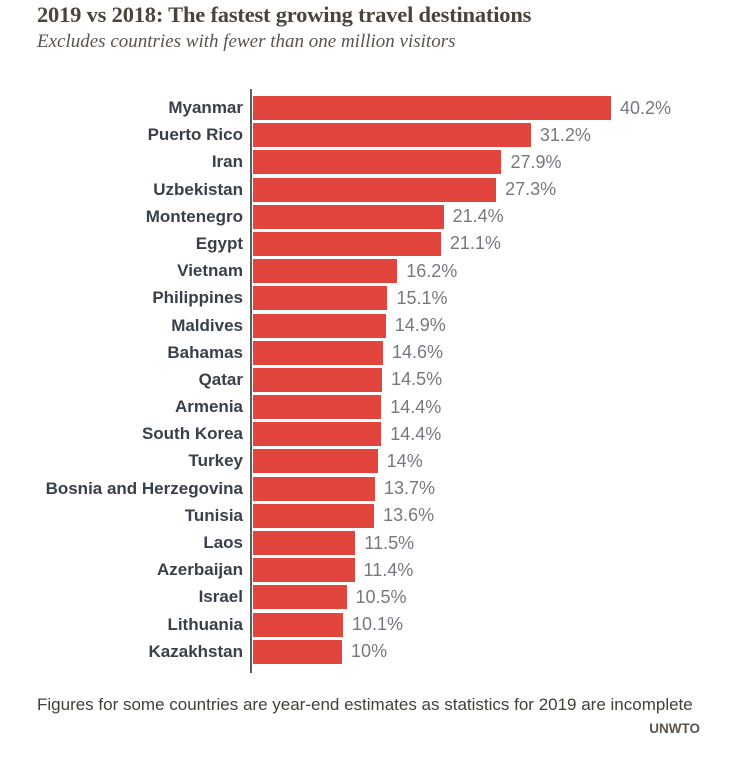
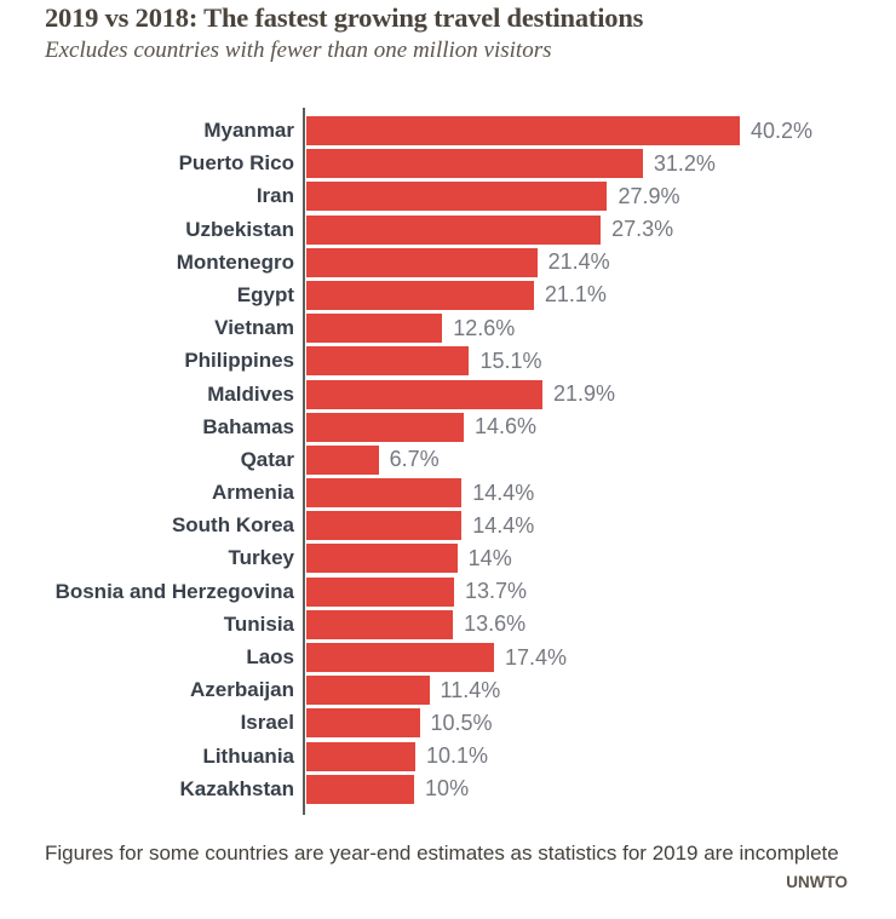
Vietnam: 16.2% -> 12.6%
Maldives: 14.9% -> 21.9%
Qatar: 14.5% -> 6.7%
Laos: 11.5% -> 17.4%
